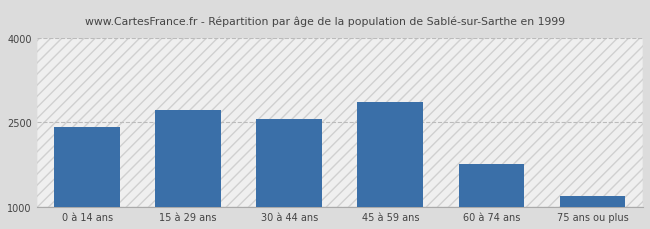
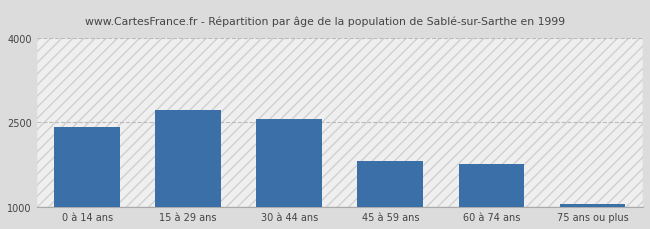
45 à 59 ans: 2860 -> 1820
75 ans ou plus: 1200 -> 1060
